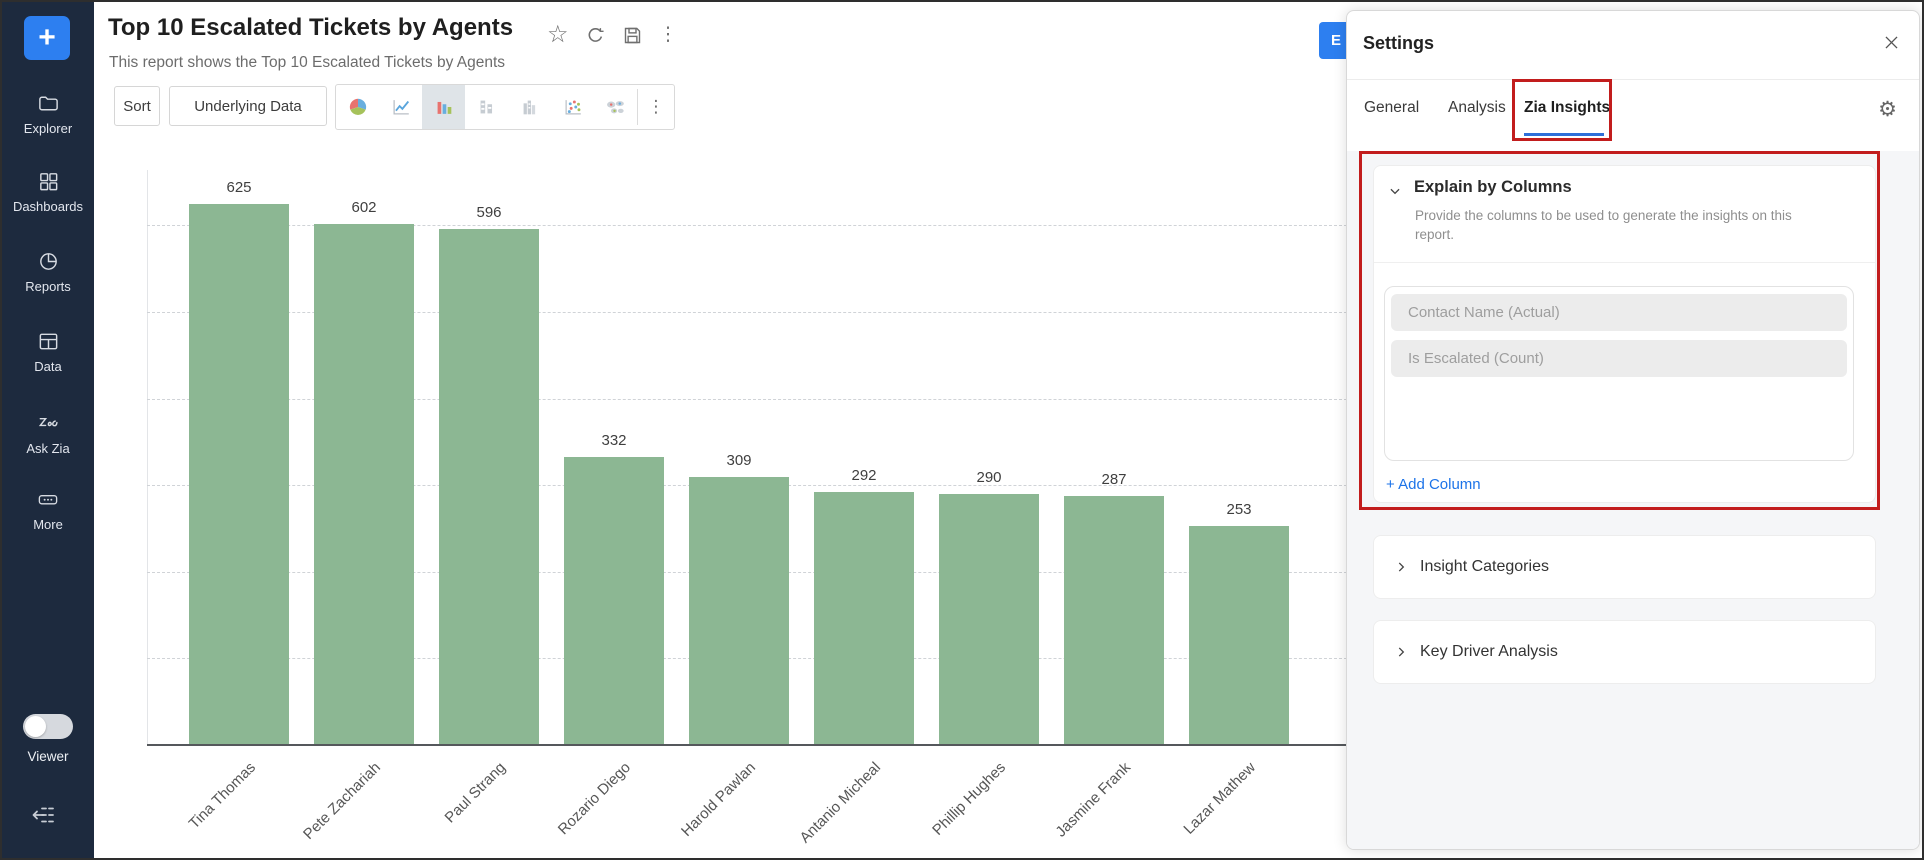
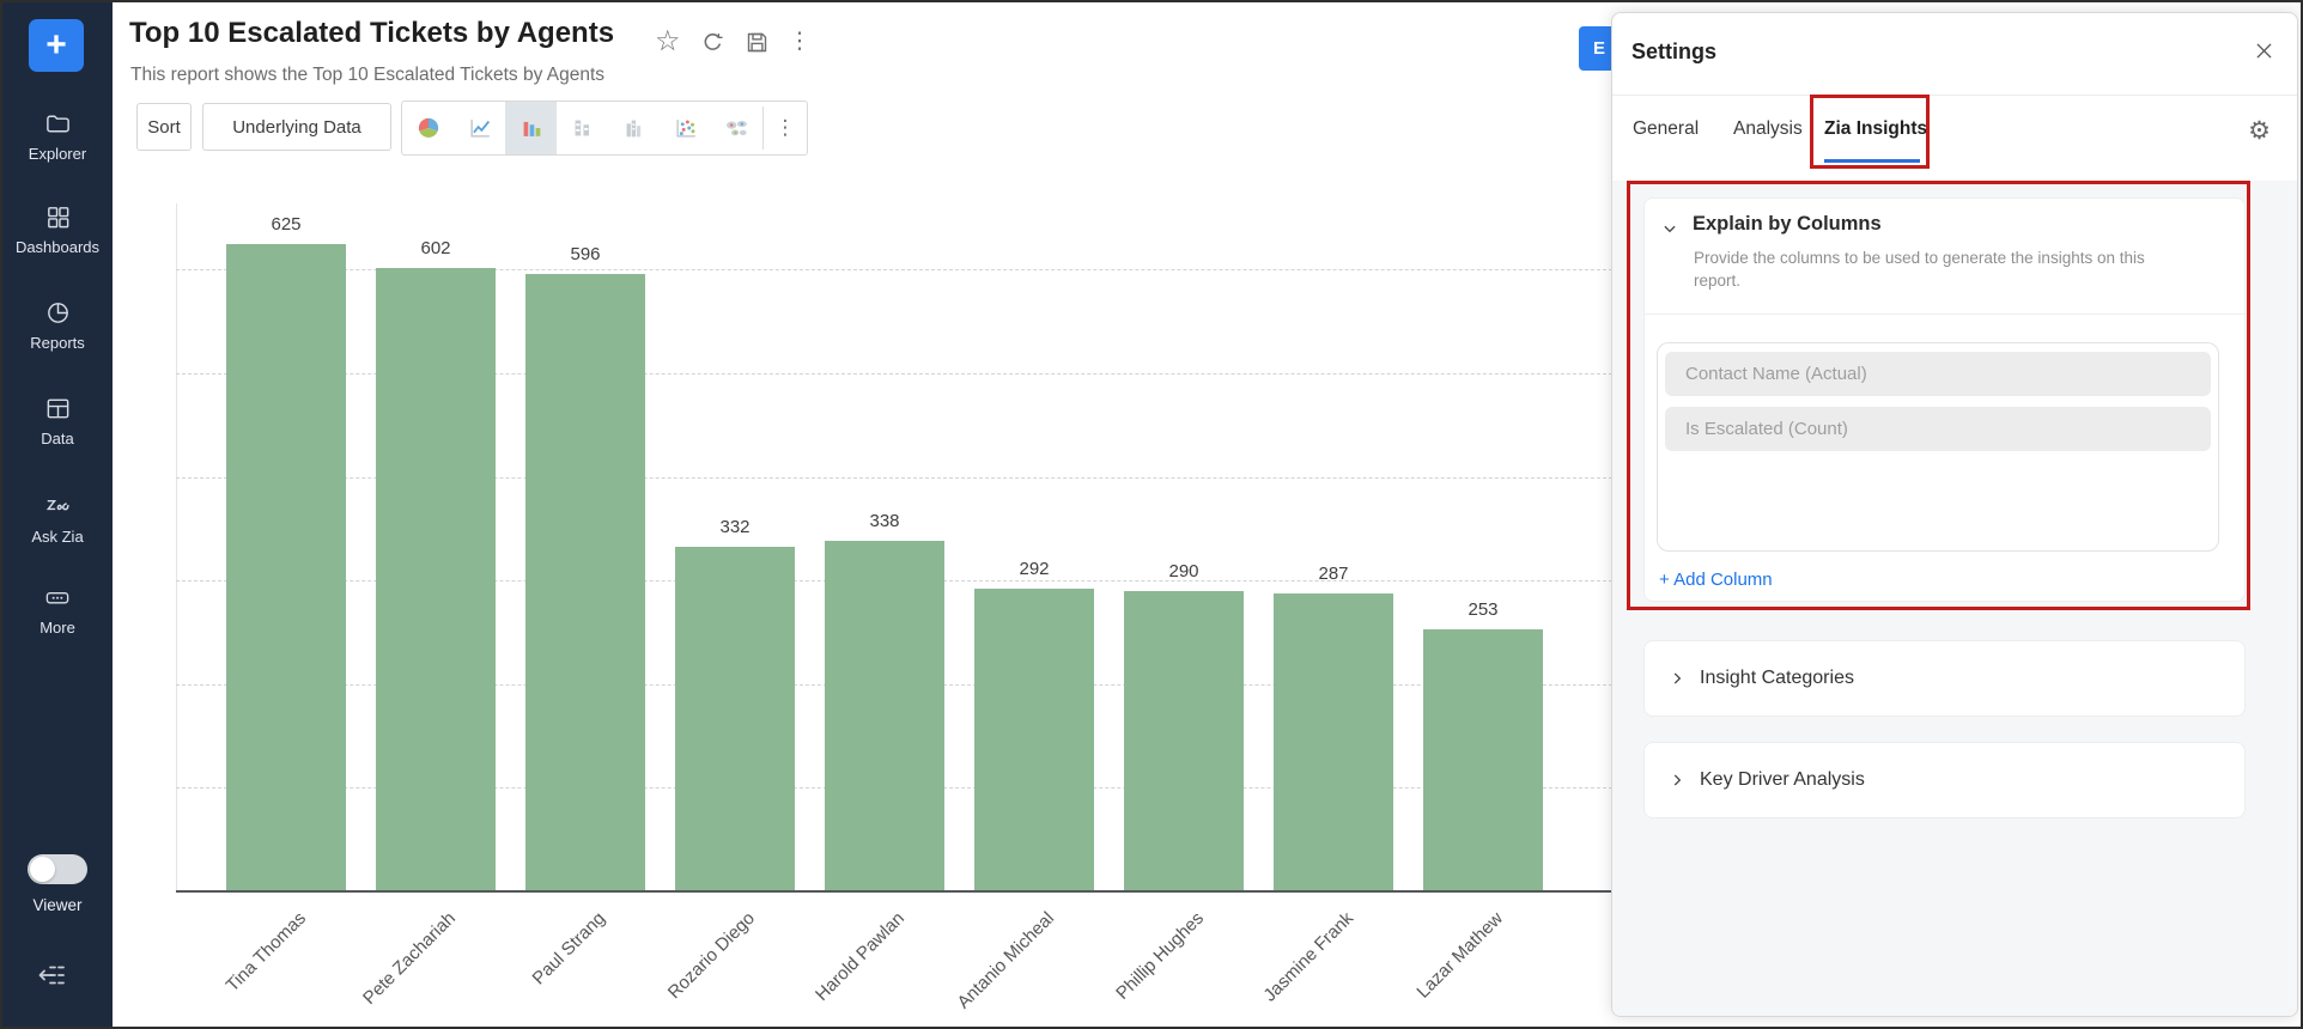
Harold Pawlan: 309 -> 338
